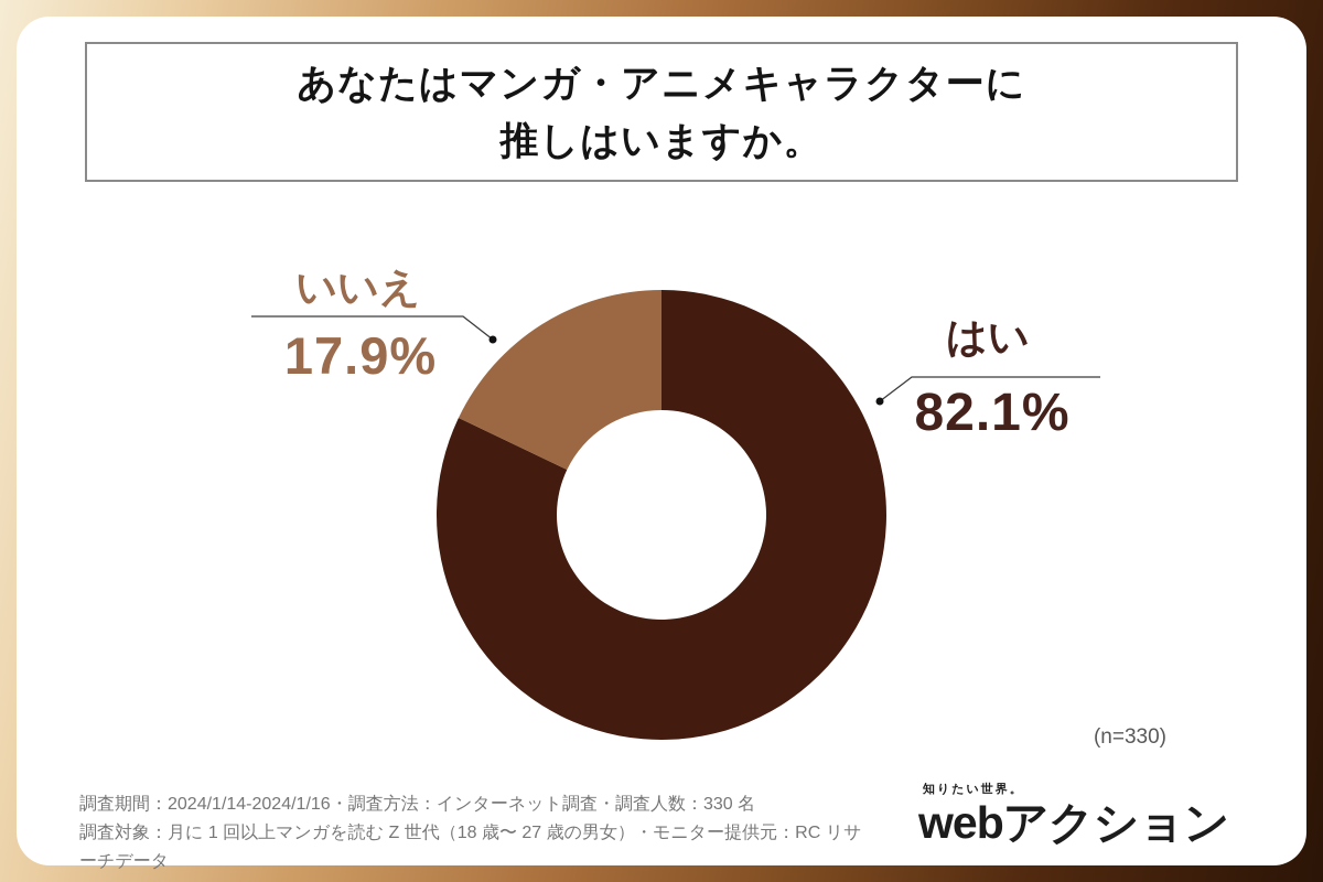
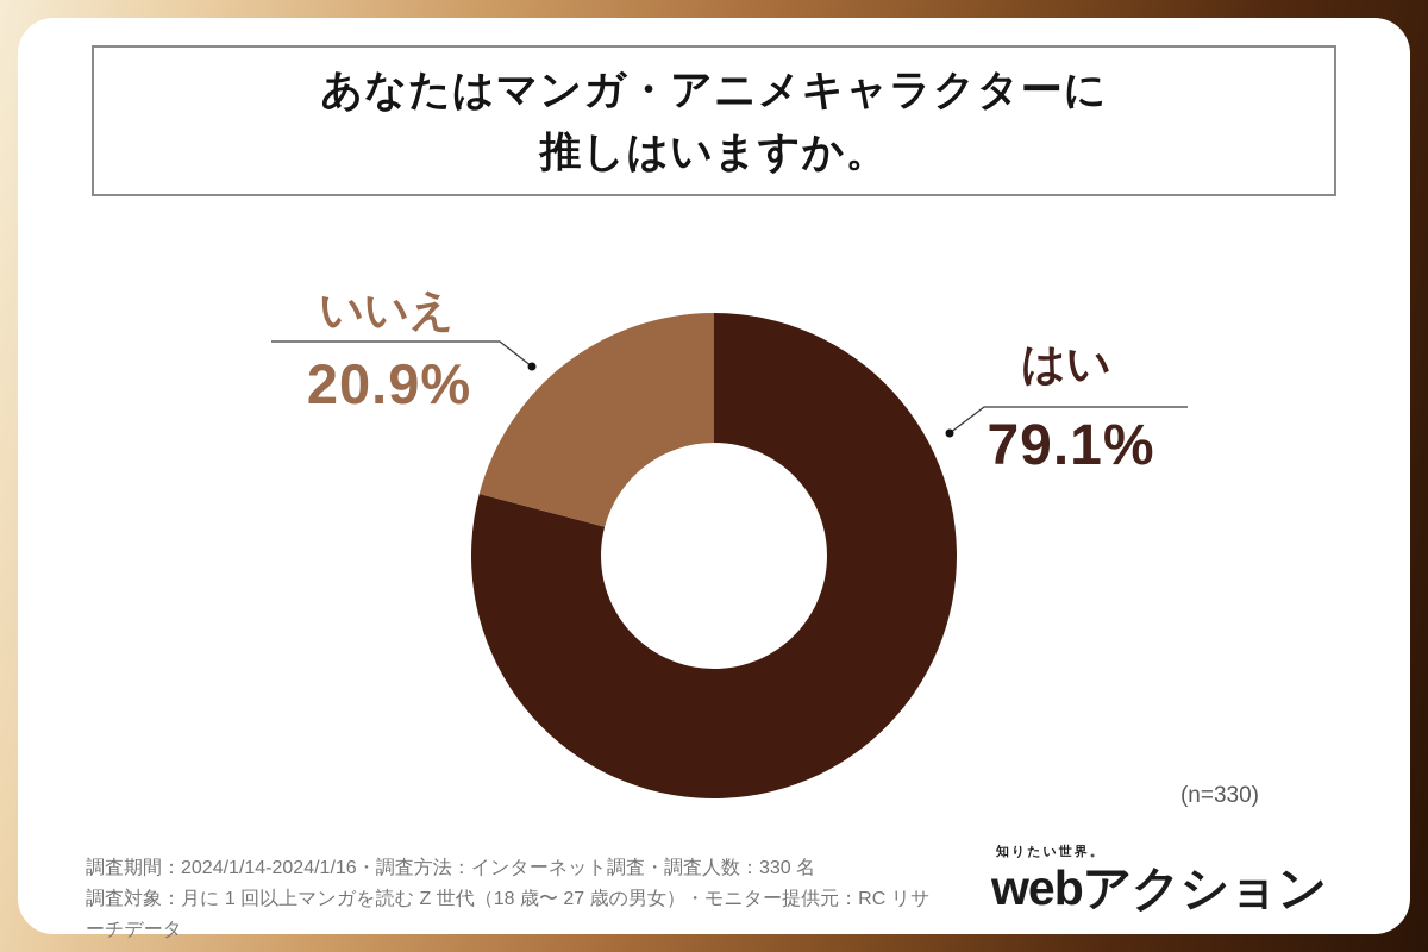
はい: 82.1% -> 79.1%
いいえ: 17.9% -> 20.9%
